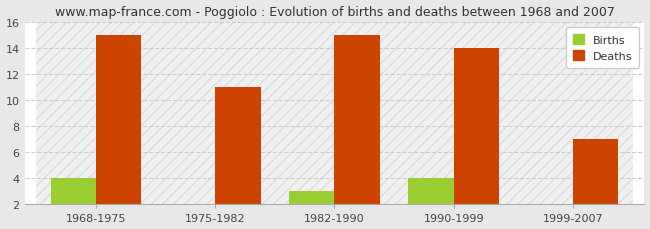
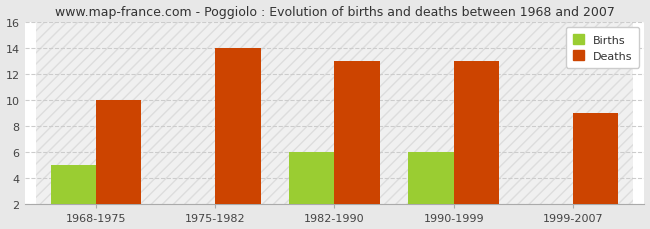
Births/1968-1975: 4 -> 5
Deaths/1968-1975: 15 -> 10
Deaths/1975-1982: 11 -> 14
Births/1982-1990: 3 -> 6
Deaths/1982-1990: 15 -> 13
Births/1990-1999: 4 -> 6
Deaths/1990-1999: 14 -> 13
Deaths/1999-2007: 7 -> 9
